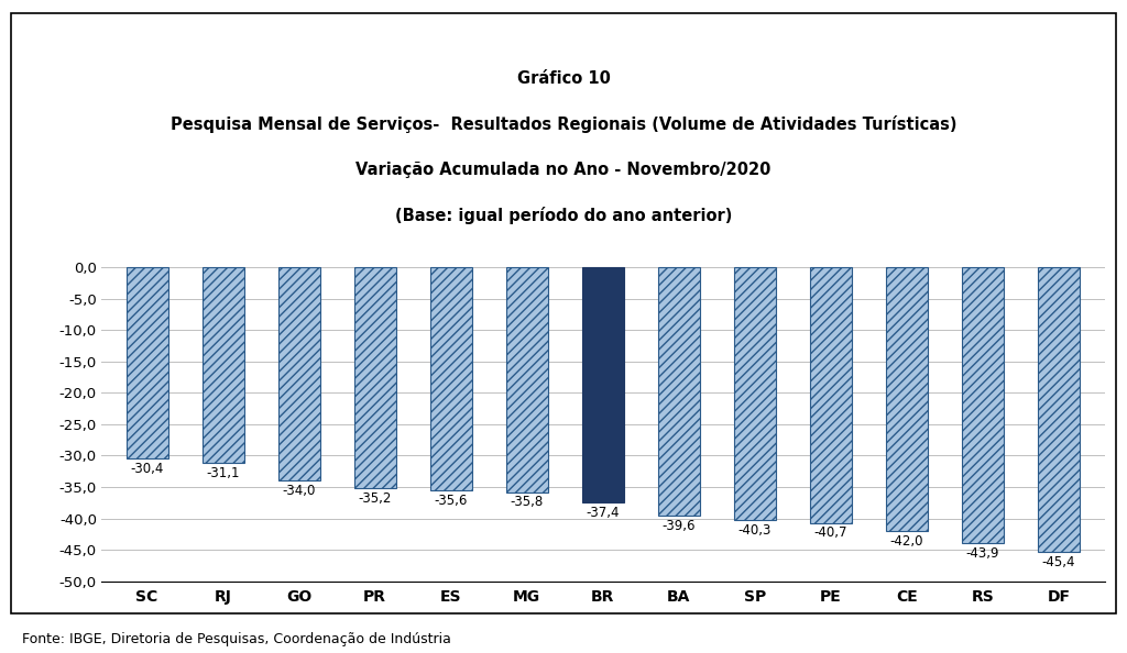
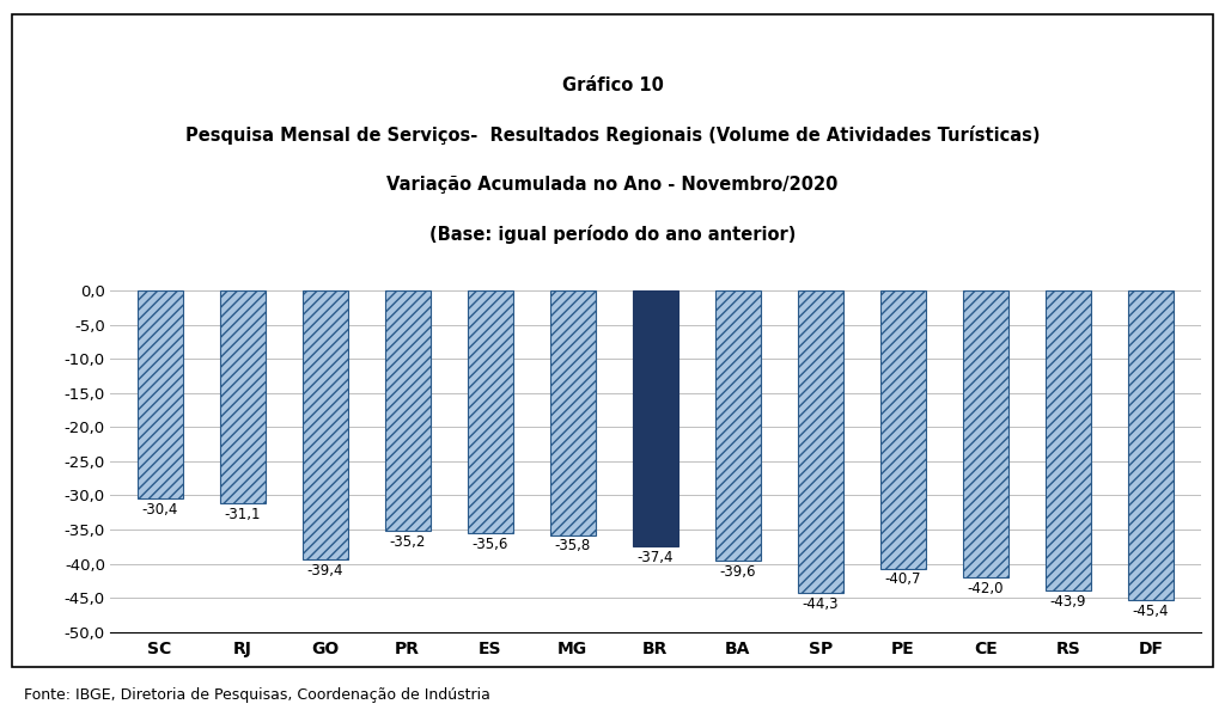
GO: -34,0 -> -39,4
SP: -40,3 -> -44,3
